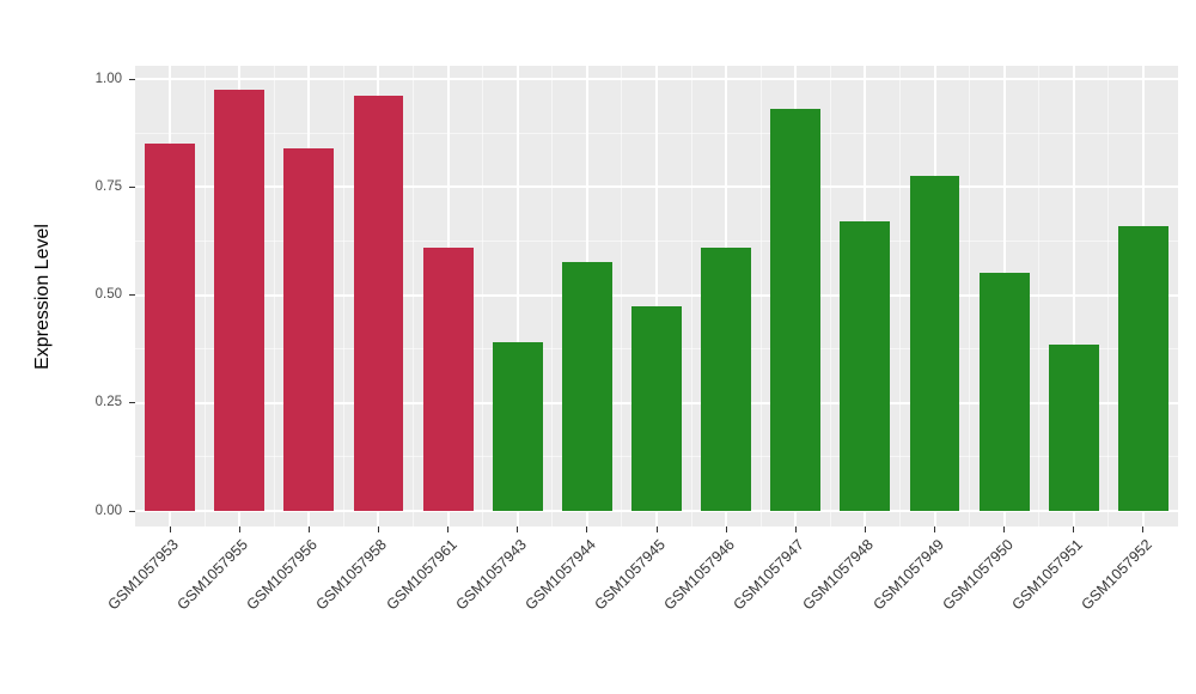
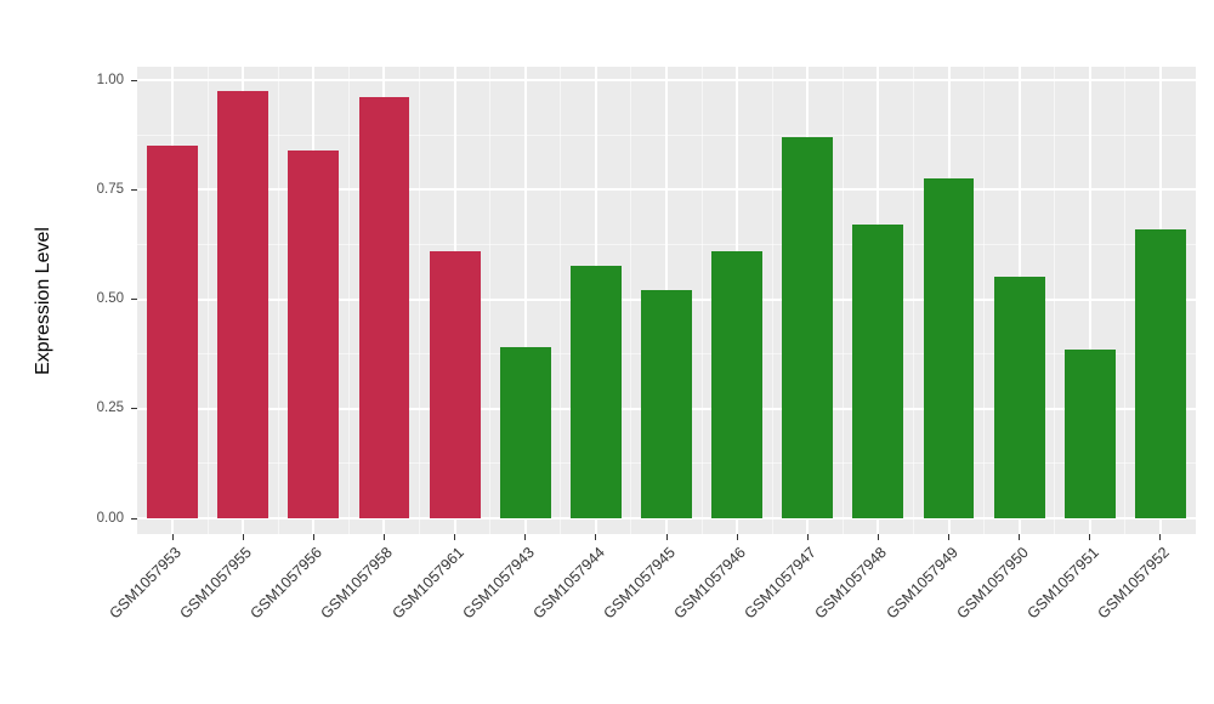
GSM1057945: 0.47 -> 0.52
GSM1057947: 0.93 -> 0.87
